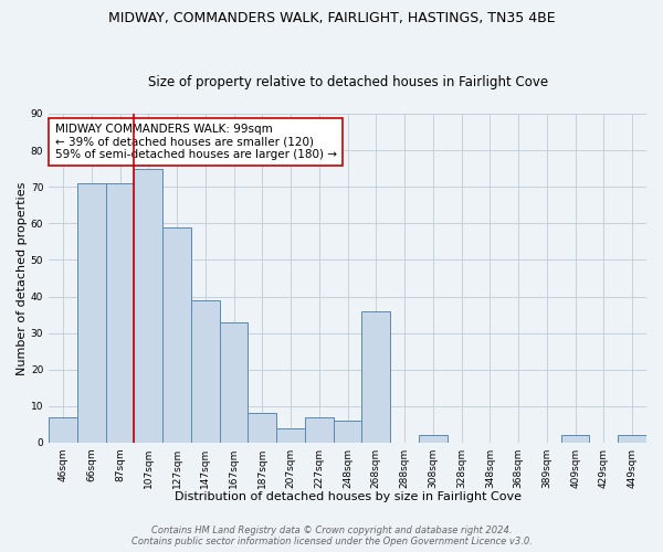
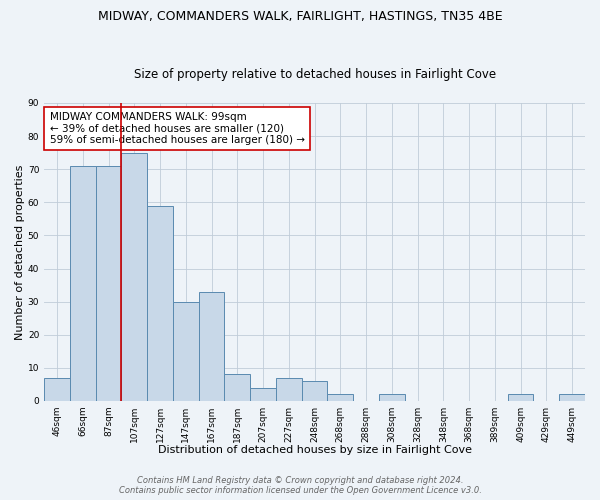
147sqm: 39 -> 30
268sqm: 36 -> 2
